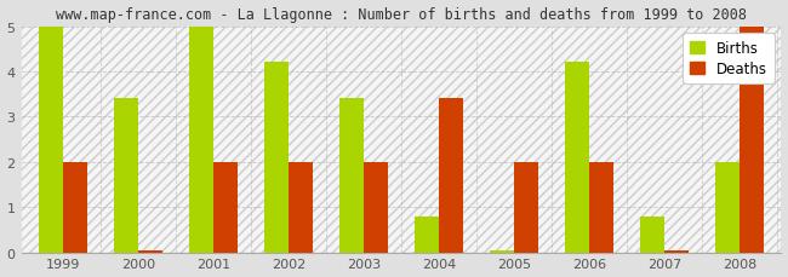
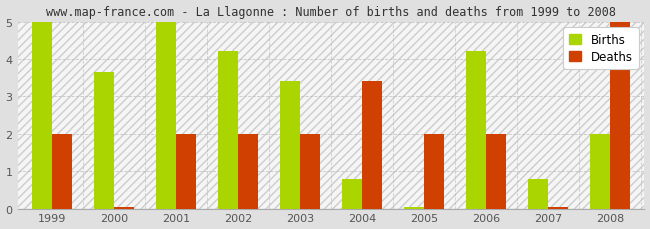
Births/2000: 3.40 -> 3.65
